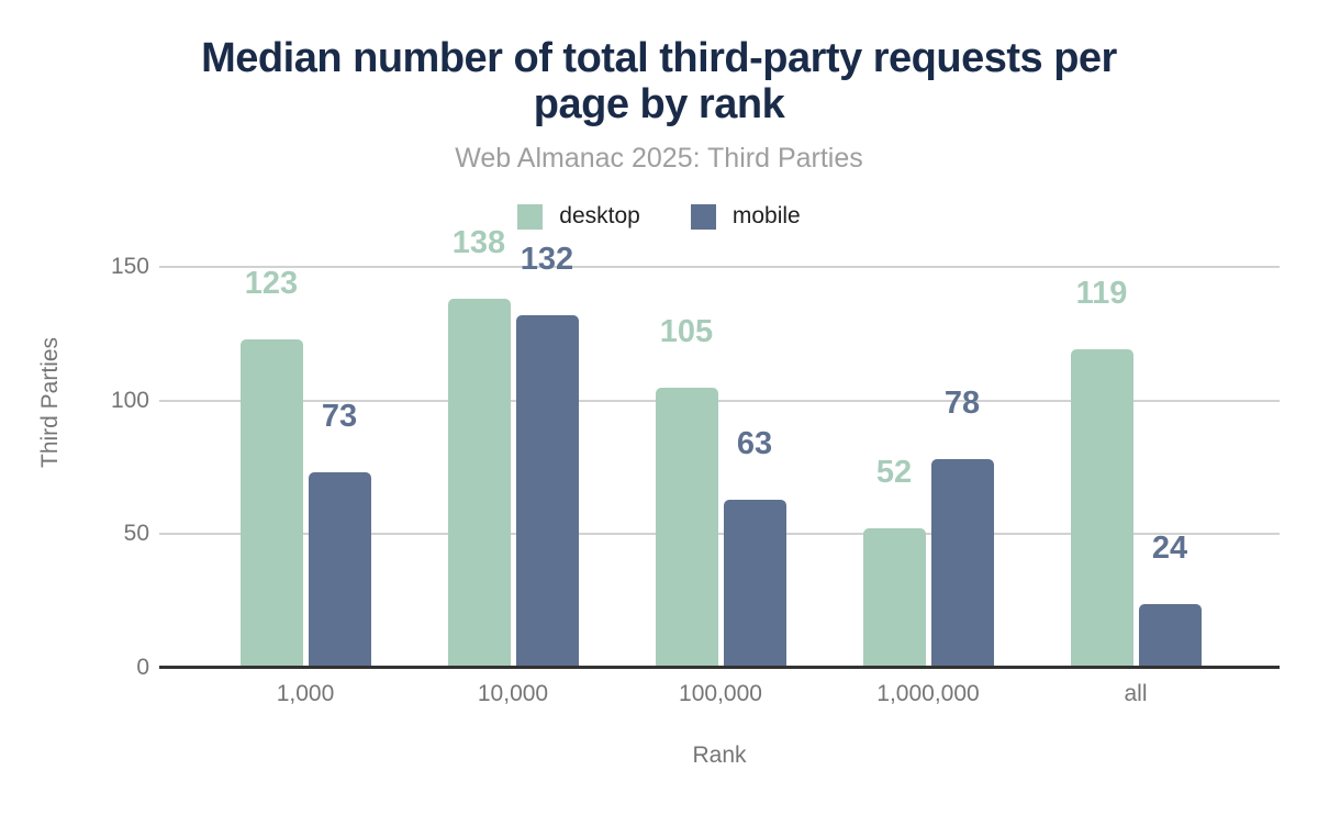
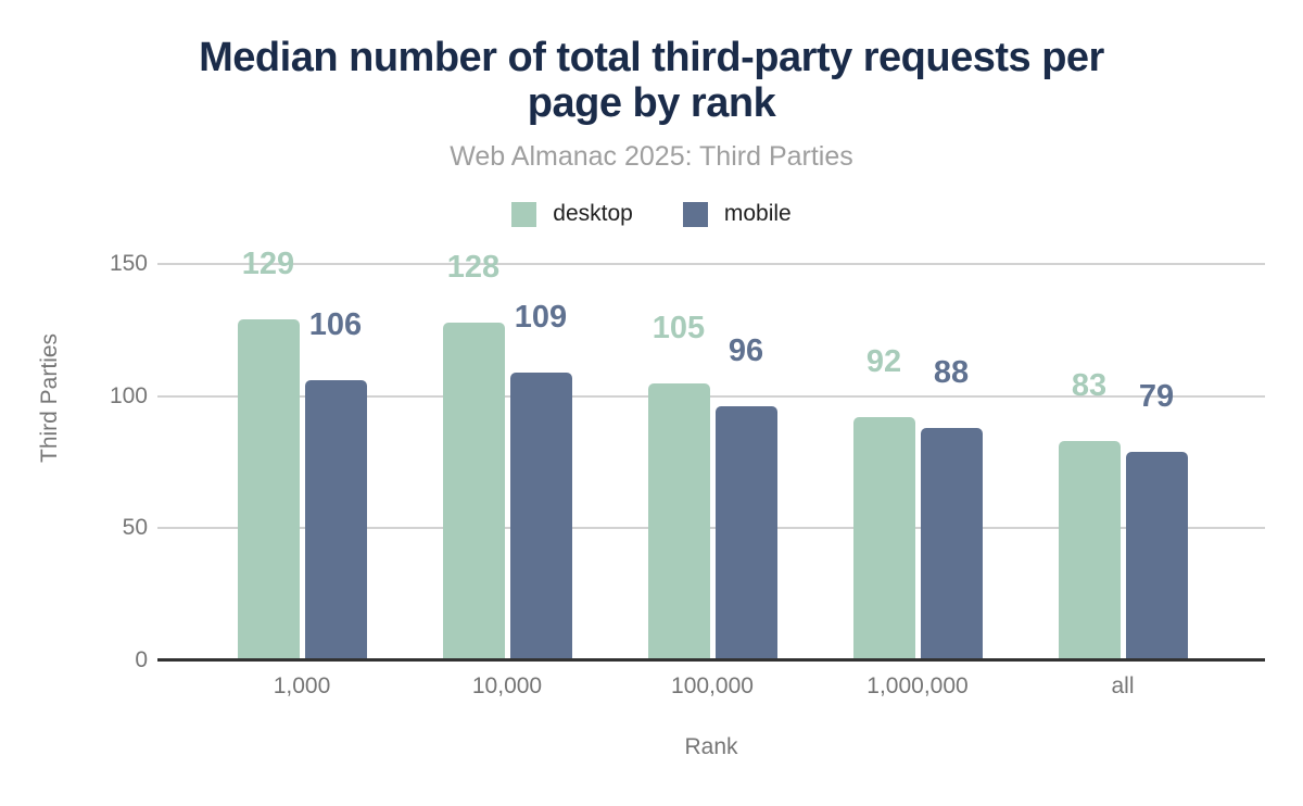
desktop/1,000: 123 -> 129
mobile/1,000: 73 -> 106
desktop/10,000: 138 -> 128
mobile/10,000: 132 -> 109
mobile/100,000: 63 -> 96
desktop/1,000,000: 52 -> 92
mobile/1,000,000: 78 -> 88
desktop/all: 119 -> 83
mobile/all: 24 -> 79
